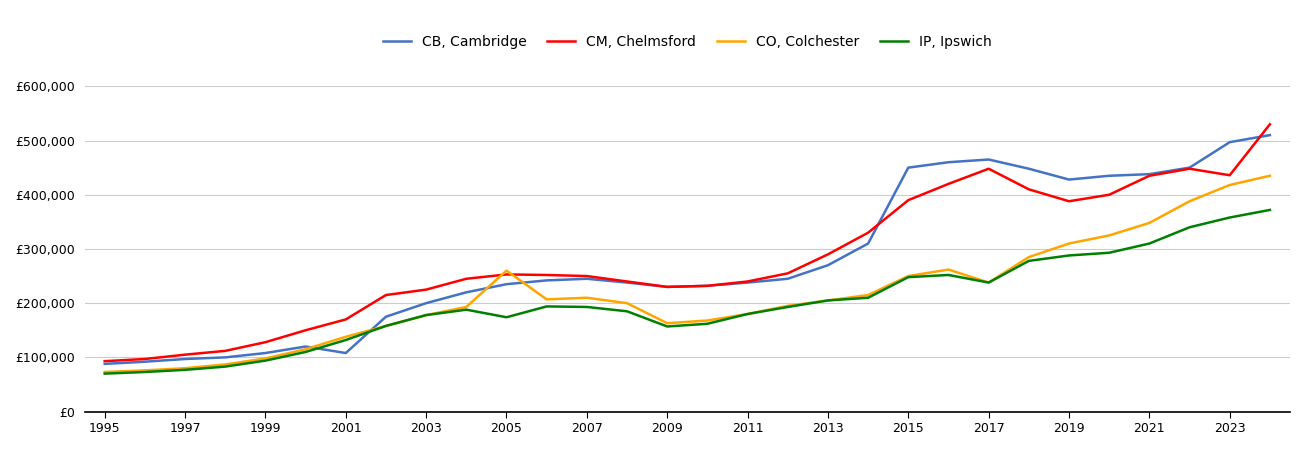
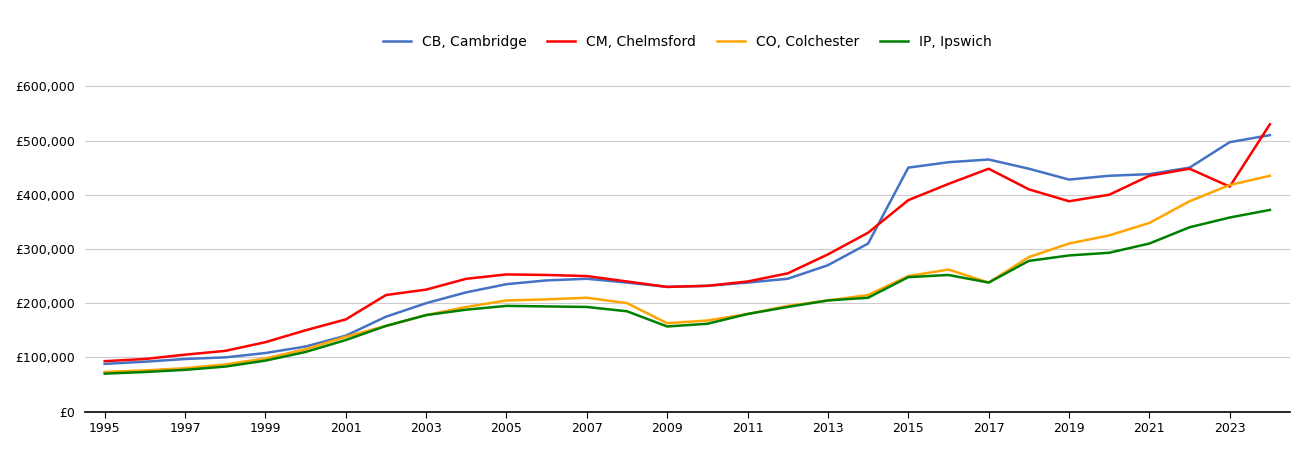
CB, Cambridge/2001: £108,000 -> £140,000
CO, Colchester/2005: £260,000 -> £205,000
IP, Ipswich/2005: £174,000 -> £195,000
CM, Chelmsford/2023: £436,000 -> £415,000
